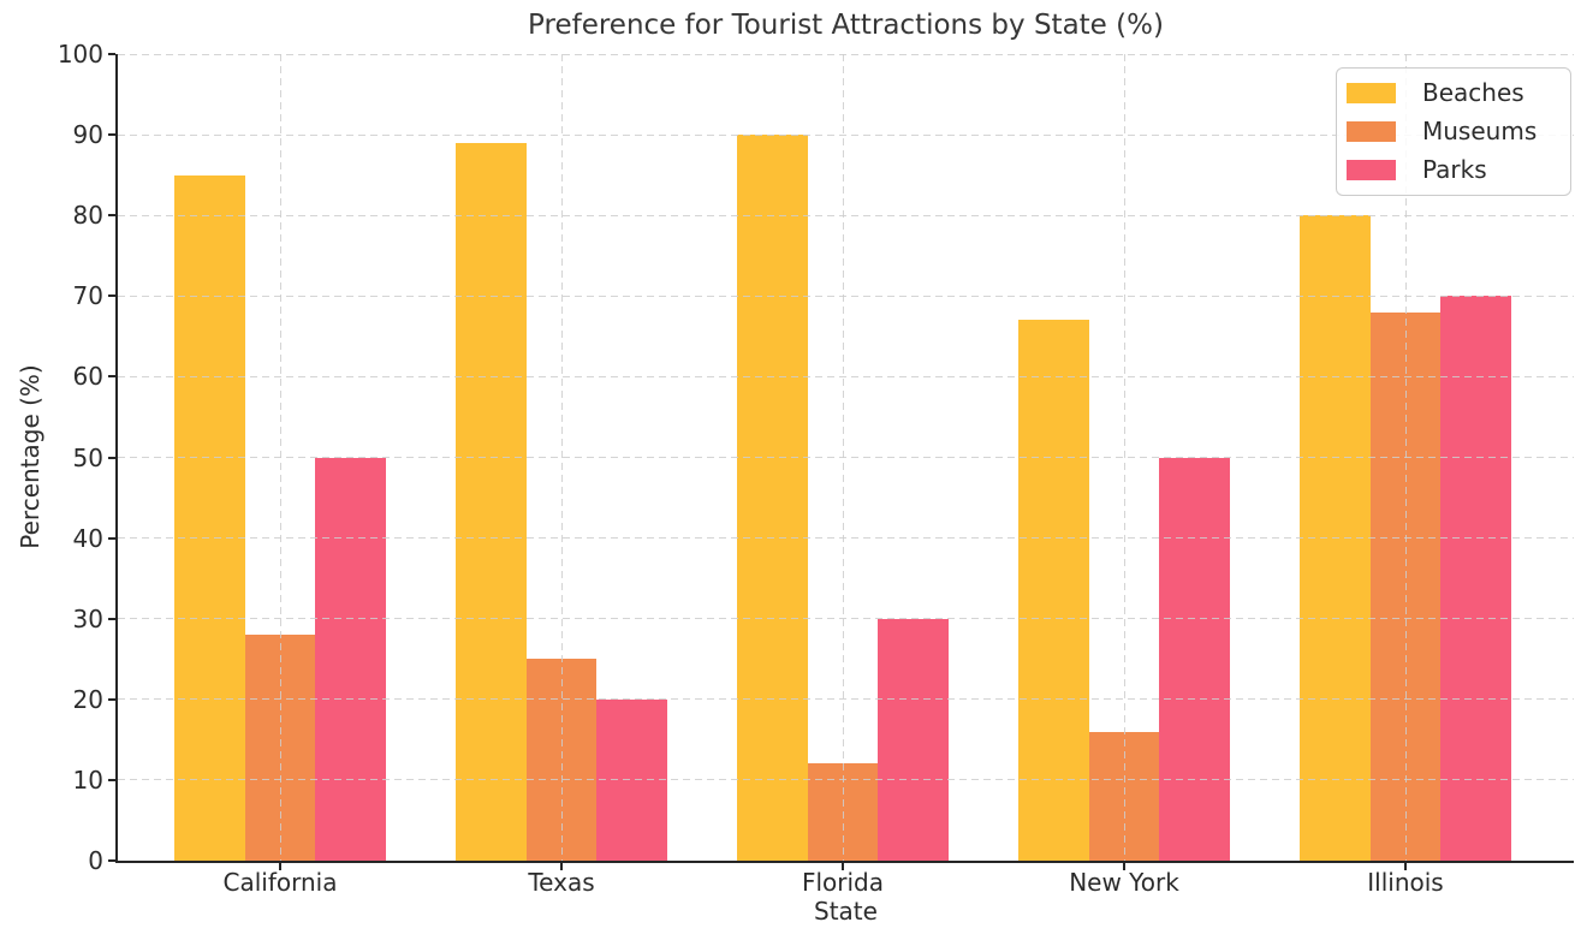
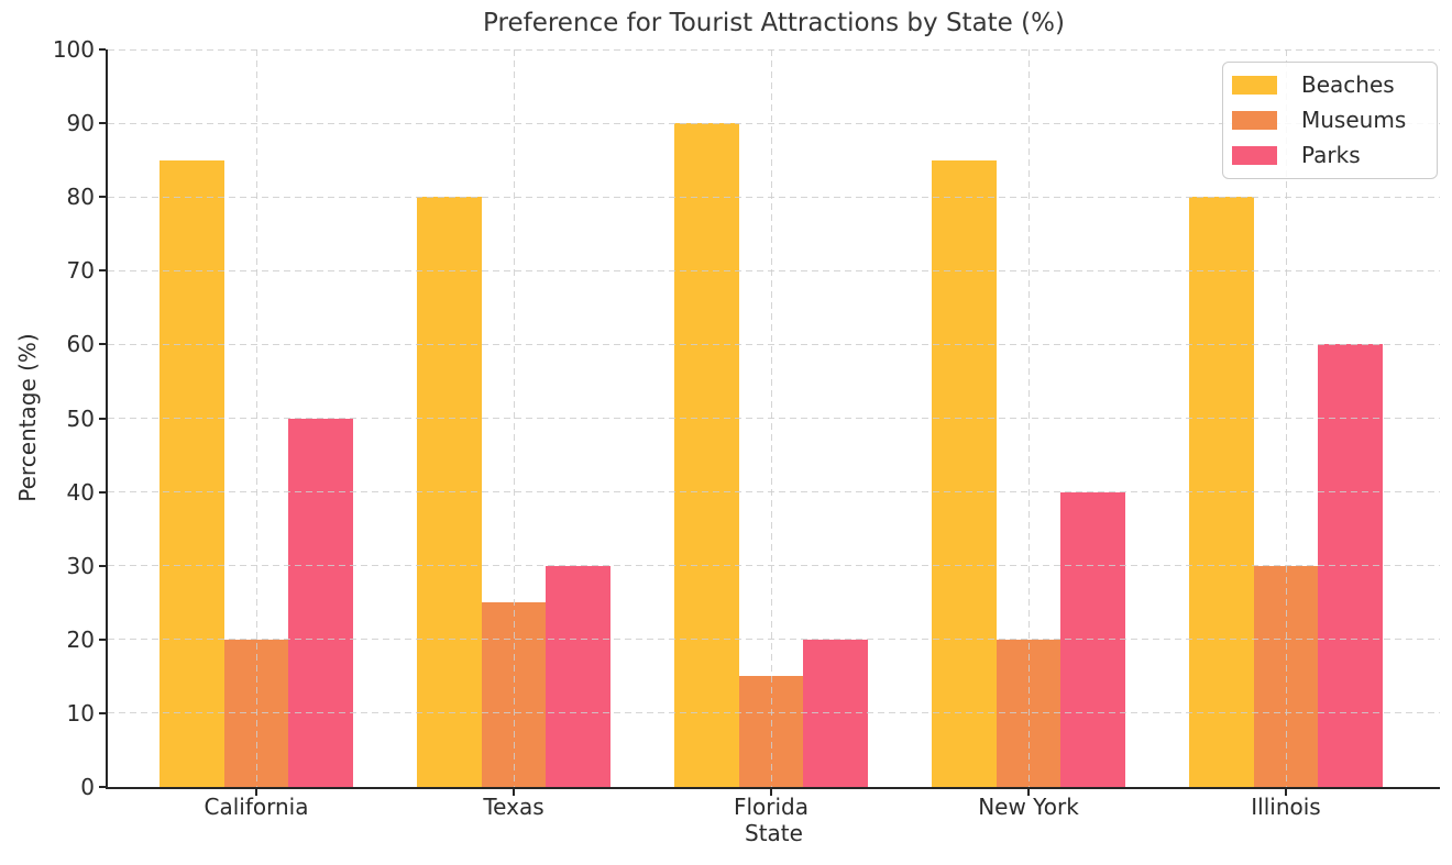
Museums/California: 28 -> 20
Beaches/Texas: 89 -> 80
Parks/Texas: 20 -> 30
Museums/Florida: 12 -> 15
Parks/Florida: 30 -> 20
Beaches/New York: 67 -> 85
Museums/New York: 16 -> 20
Parks/New York: 50 -> 40
Museums/Illinois: 68 -> 30
Parks/Illinois: 70 -> 60
